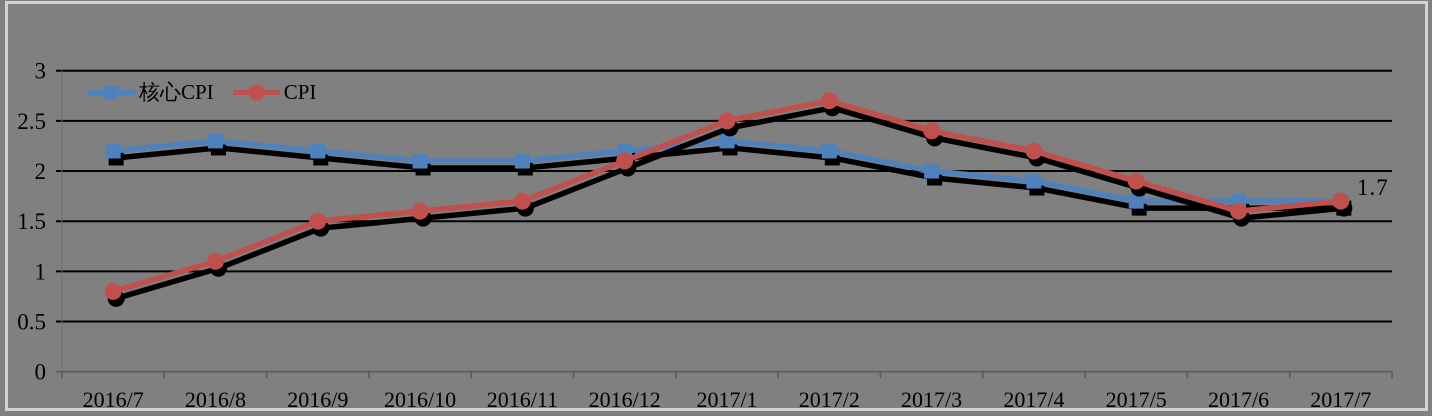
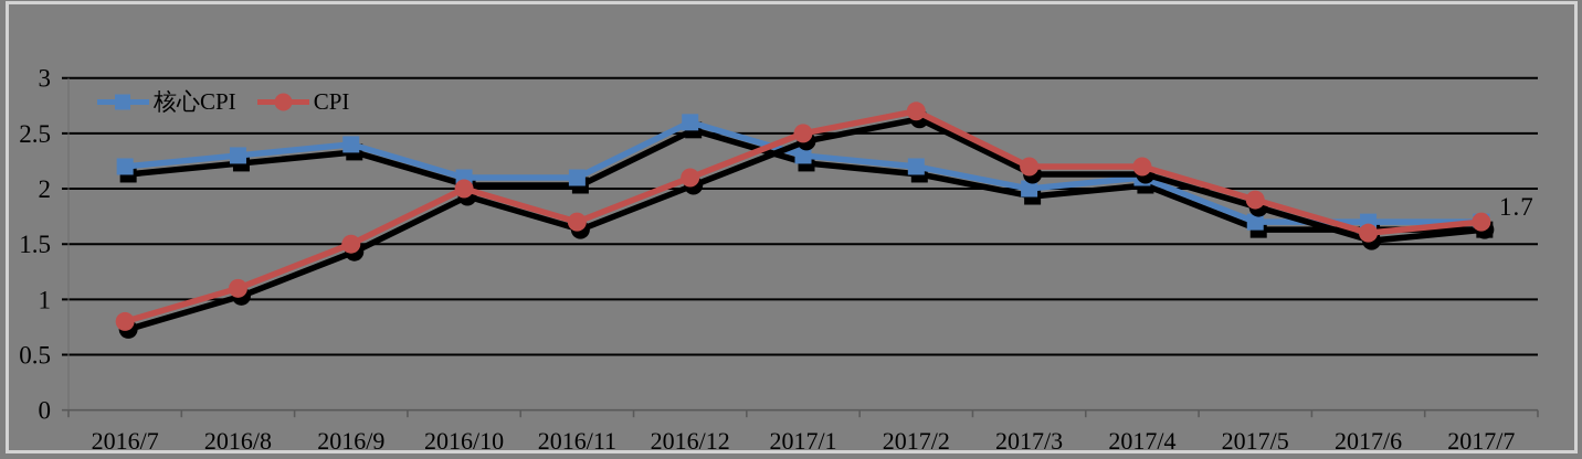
核心CPI/2016/9: 2.2 -> 2.4
CPI/2016/10: 1.6 -> 2.0
核心CPI/2016/12: 2.2 -> 2.6
CPI/2017/3: 2.4 -> 2.2
核心CPI/2017/4: 1.9 -> 2.1
